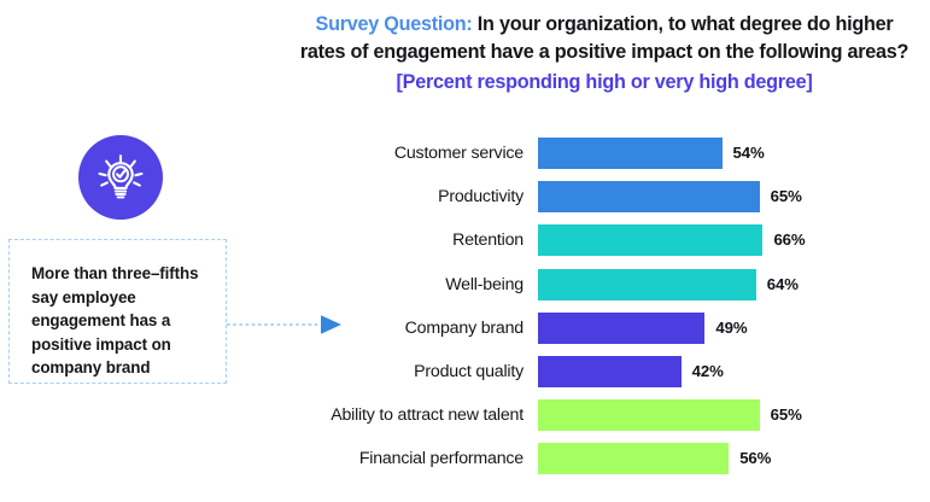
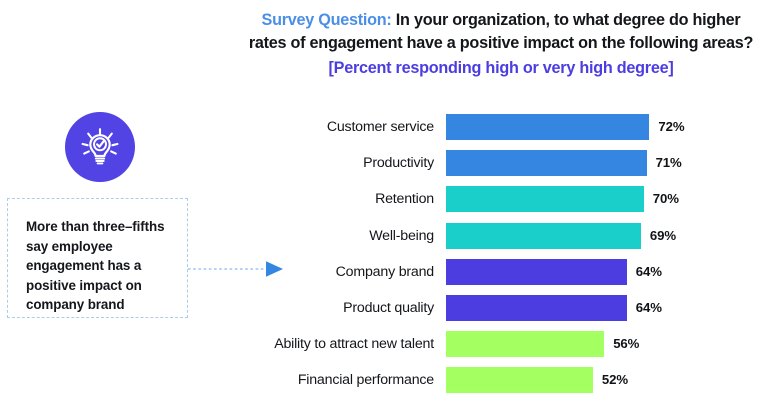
Customer service: 54% -> 72%
Productivity: 65% -> 71%
Retention: 66% -> 70%
Well-being: 64% -> 69%
Company brand: 49% -> 64%
Product quality: 42% -> 64%
Ability to attract new talent: 65% -> 56%
Financial performance: 56% -> 52%
